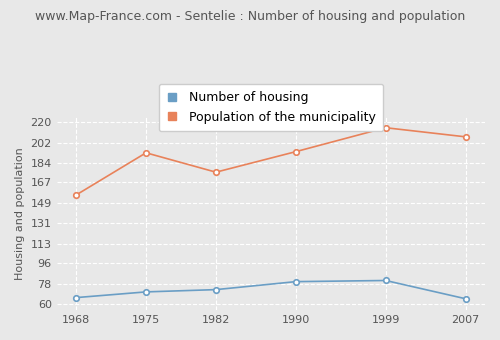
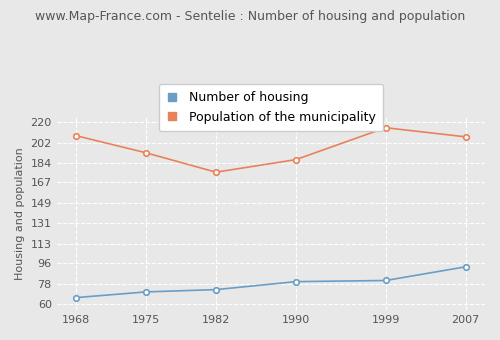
Population of the municipality/1968: 156 -> 208
Population of the municipality/1990: 194 -> 187
Number of housing/2007: 65 -> 93
